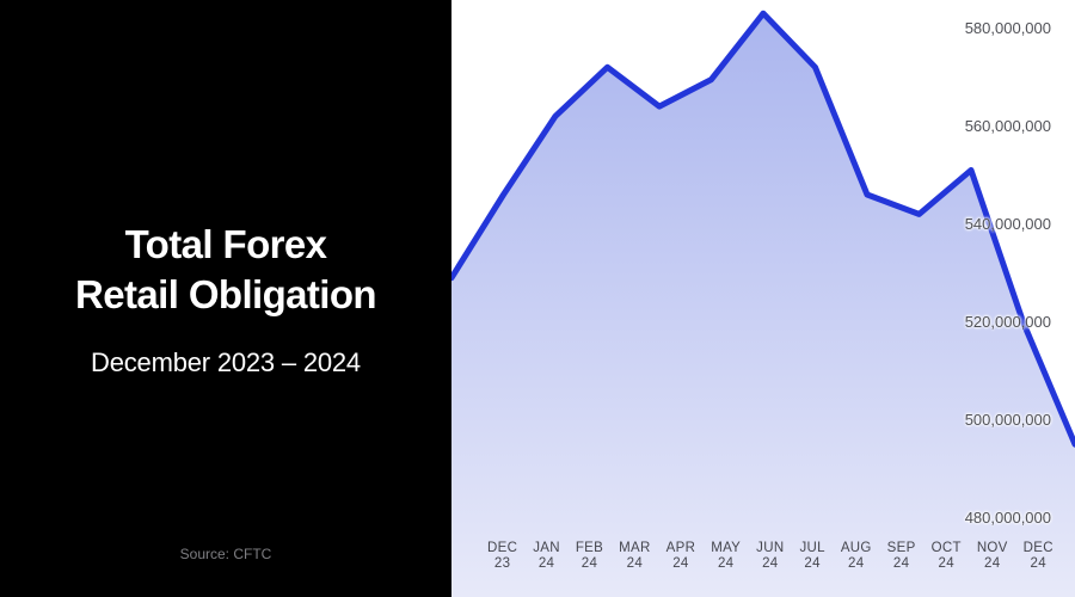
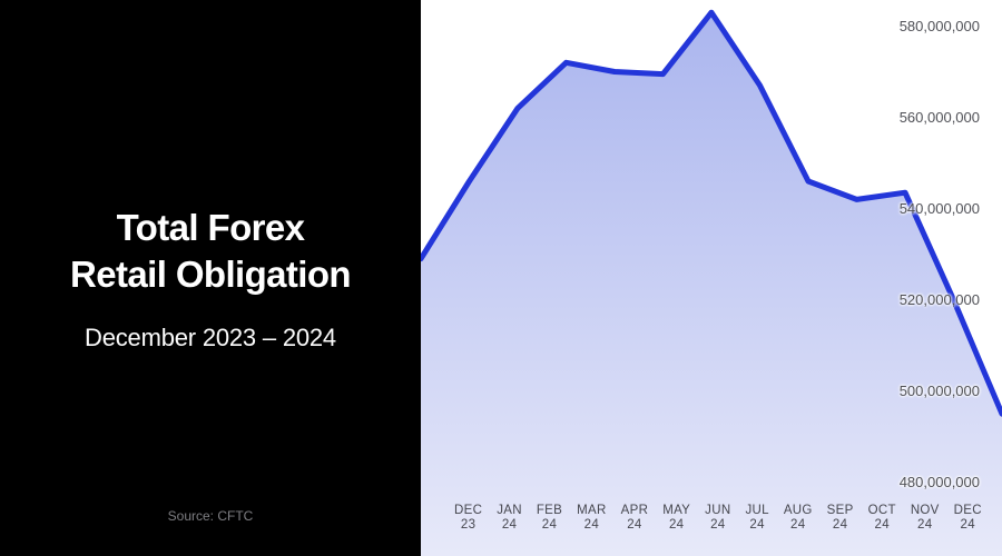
APR 24: 564000000 -> 570000000
JUL 24: 572000000 -> 567000000
OCT 24: 551000000 -> 544000000
